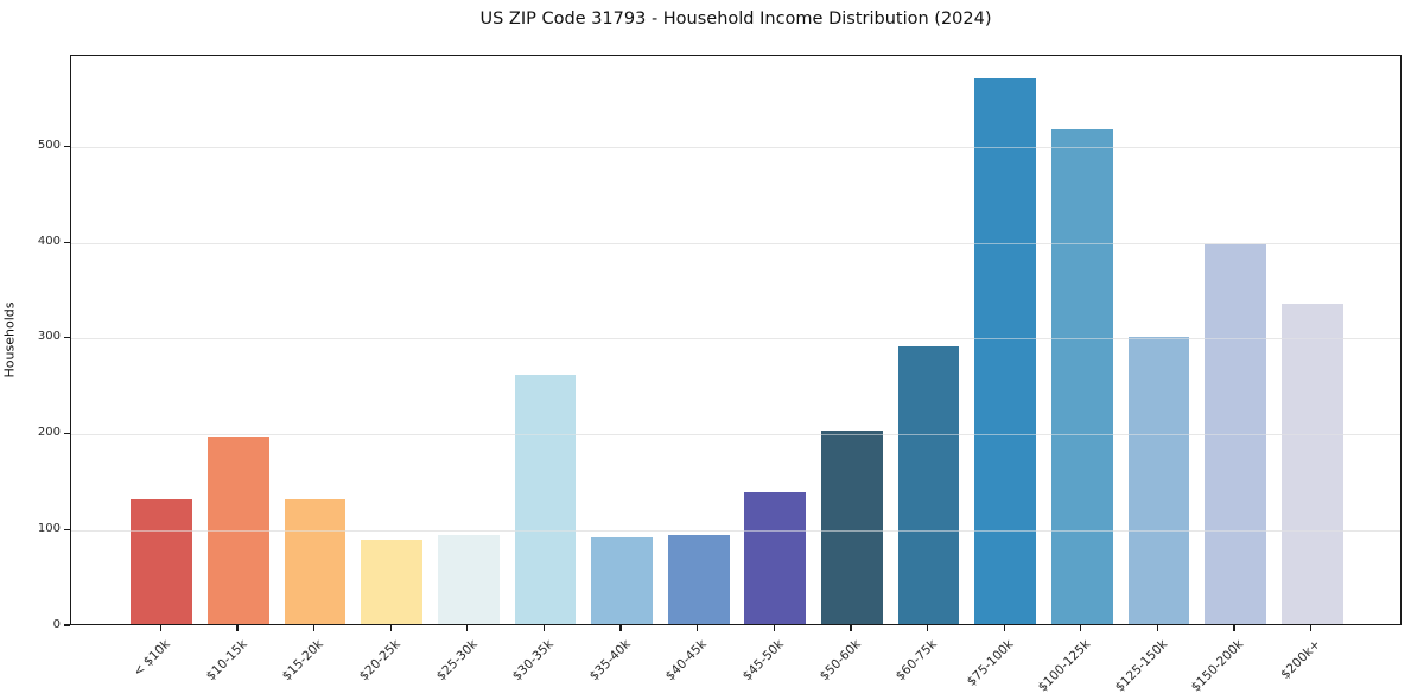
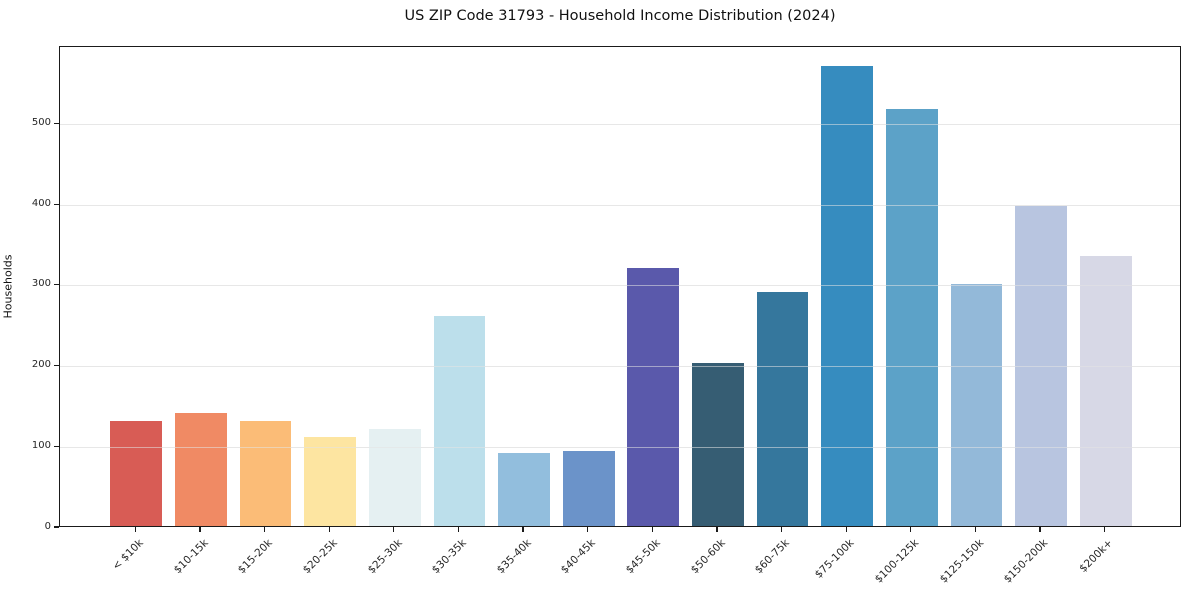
$10-15k: 200 -> 140
$20-25k: 90 -> 110
$25-30k: 90 -> 120
$45-50k: 140 -> 320
